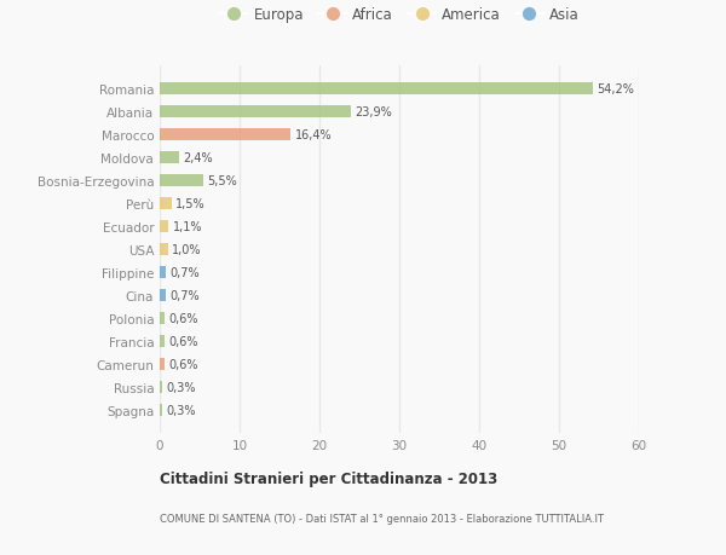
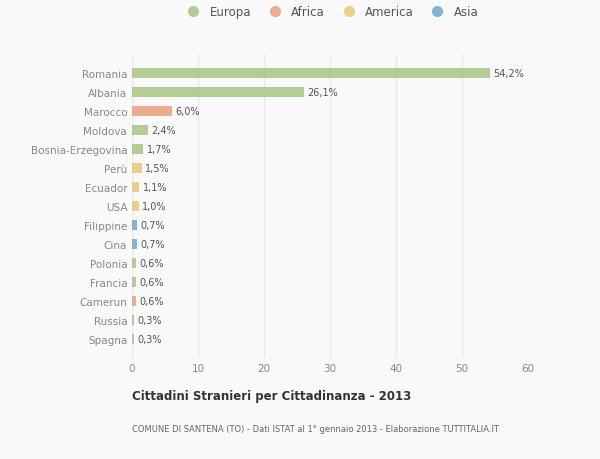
Albania: 23,9% -> 26,1%
Marocco: 16,4% -> 6,0%
Bosnia-Erzegovina: 5,5% -> 1,7%
